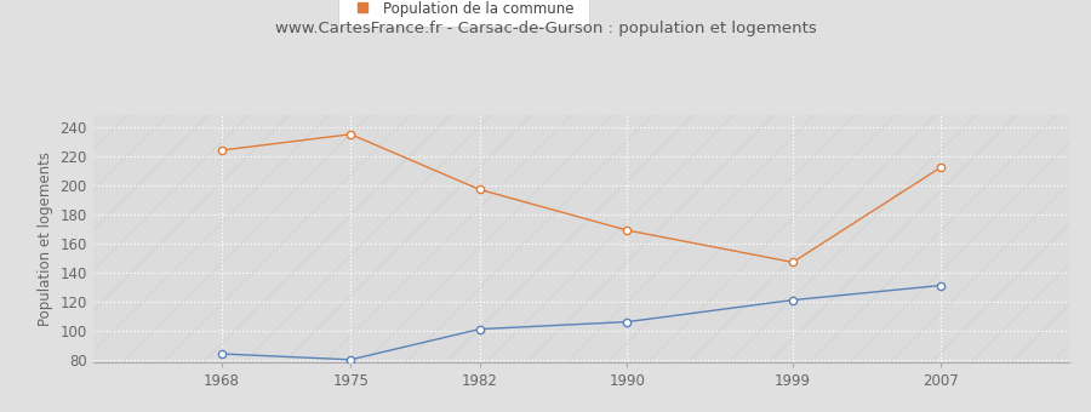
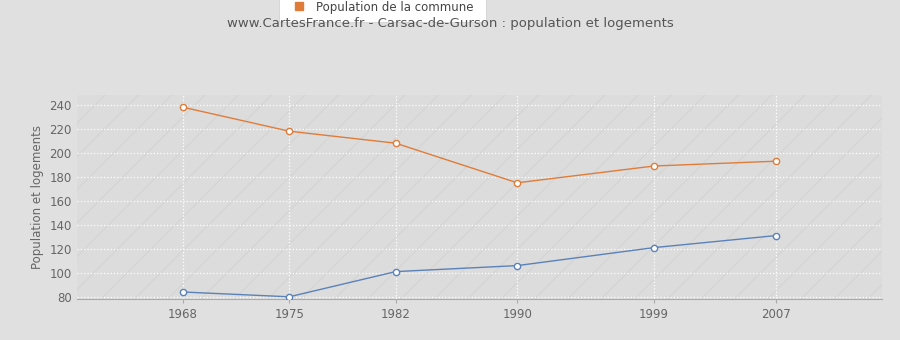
Population de la commune/1968: 224 -> 238
Population de la commune/1975: 235 -> 218
Population de la commune/1982: 197 -> 208
Population de la commune/1990: 169 -> 175
Population de la commune/1999: 147 -> 189
Population de la commune/2007: 212 -> 193
